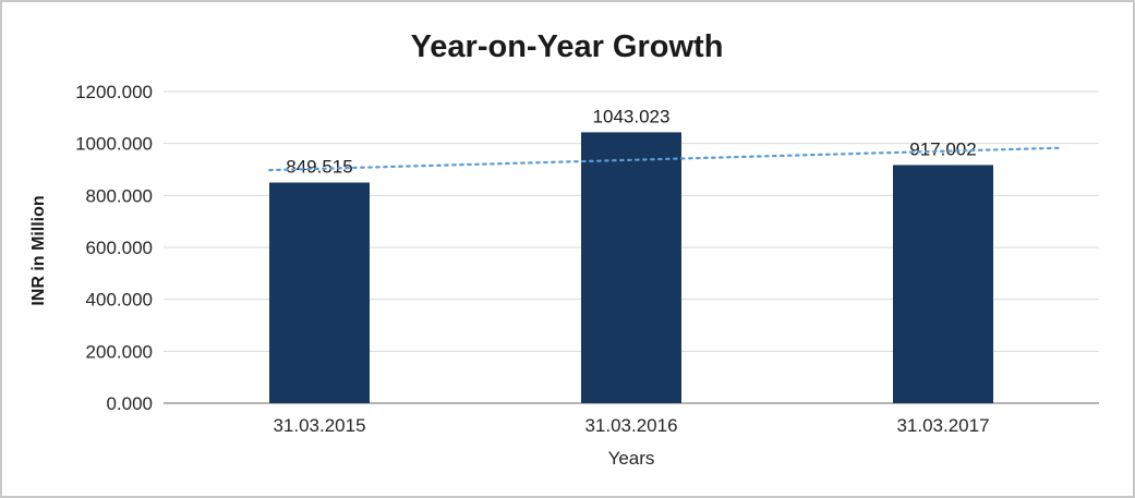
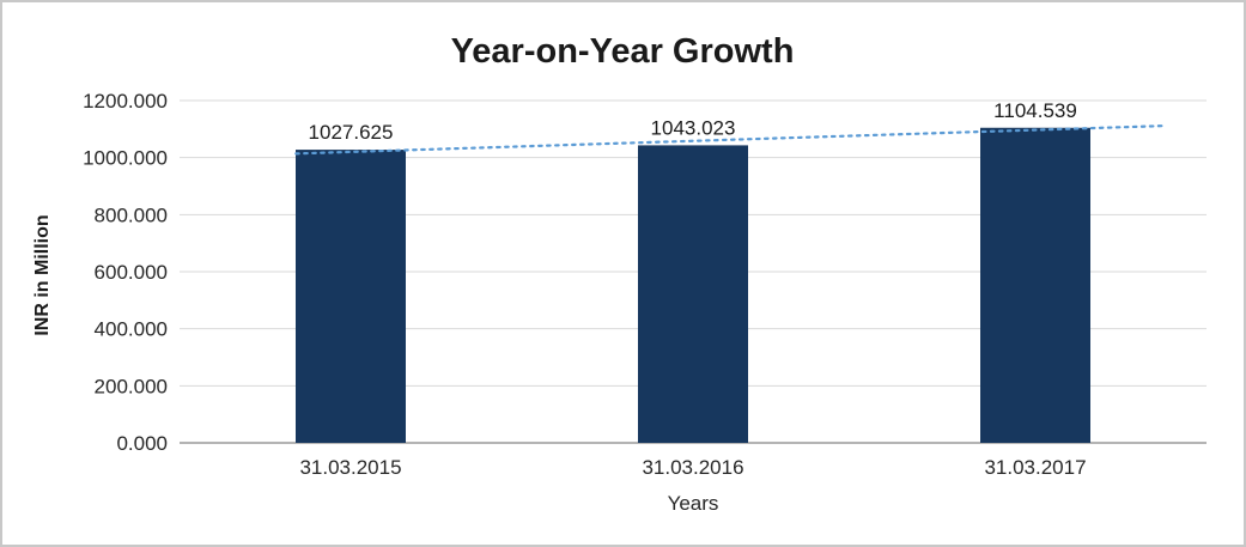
31.03.2015: 849.515 -> 1027.625
31.03.2017: 917.002 -> 1104.539
